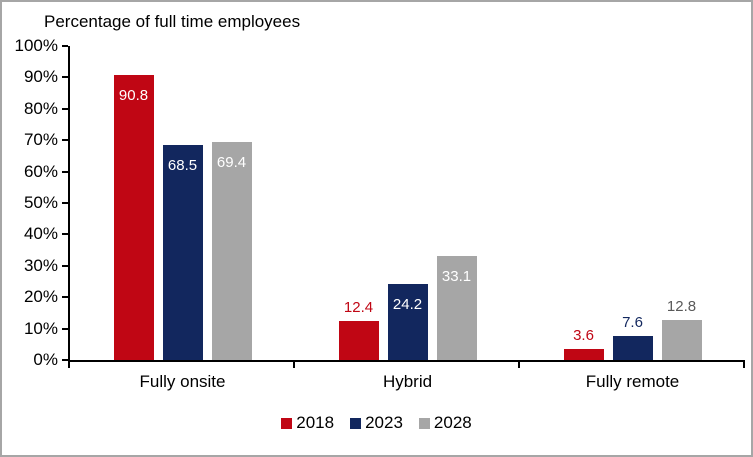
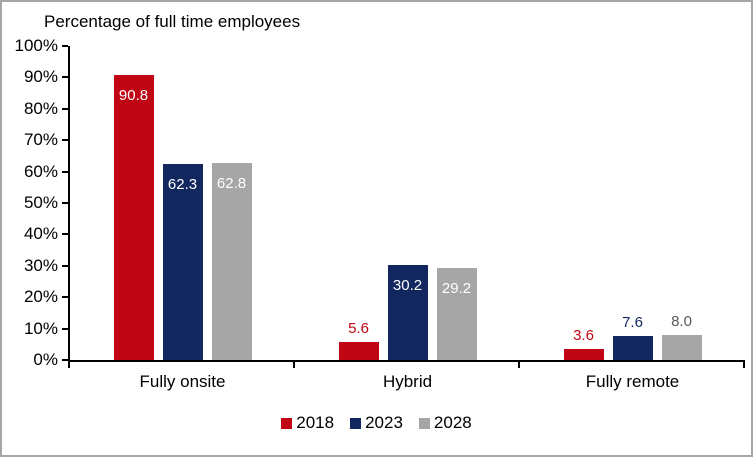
2023/Fully onsite: 68.5 -> 62.3
2028/Fully onsite: 69.4 -> 62.8
2018/Hybrid: 12.4 -> 5.6
2023/Hybrid: 24.2 -> 30.2
2028/Hybrid: 33.1 -> 29.2
2028/Fully remote: 12.8 -> 8.0
